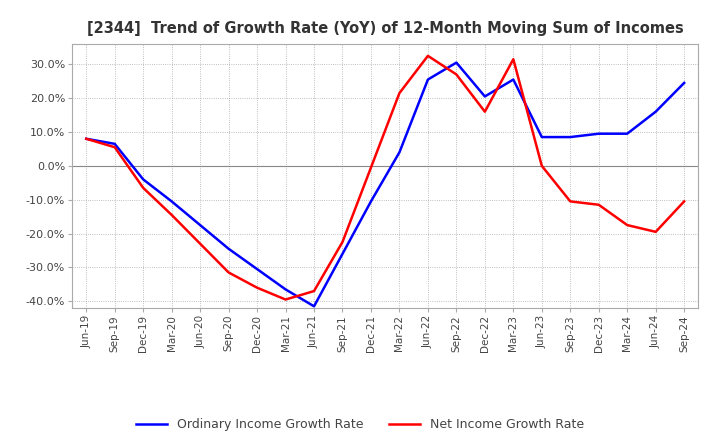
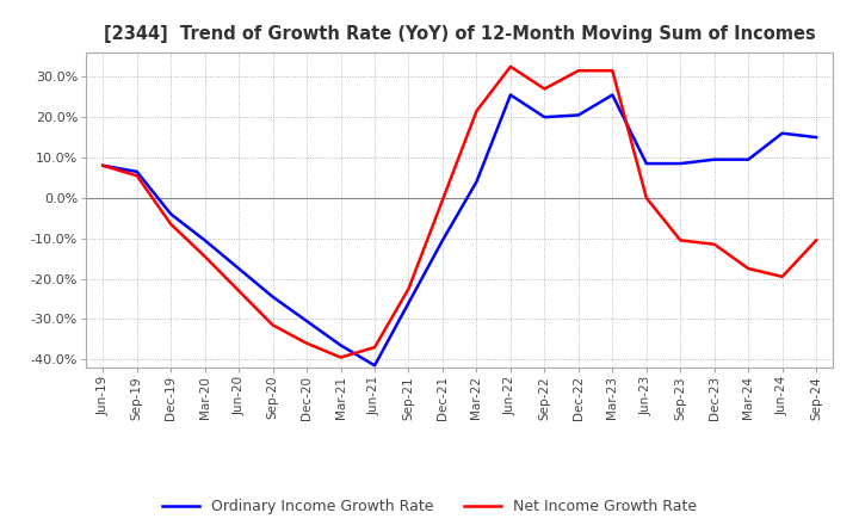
Ordinary Income Growth Rate/Sep-22: 30.5% -> 20.0%
Net Income Growth Rate/Dec-22: 16.0% -> 31.5%
Ordinary Income Growth Rate/Sep-24: 24.5% -> 15.0%
